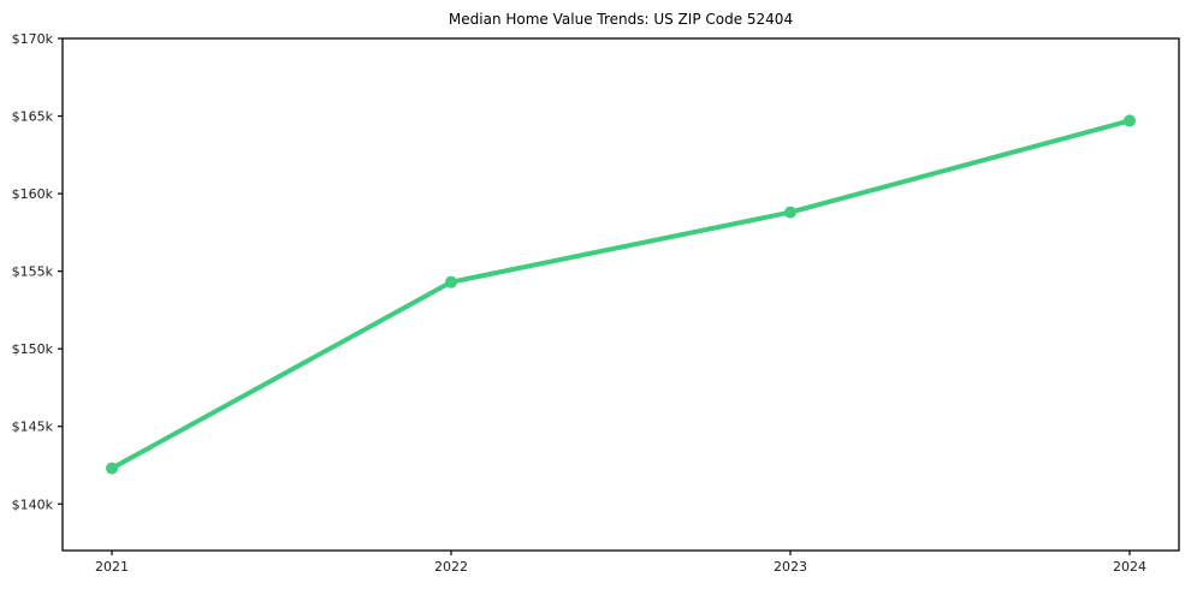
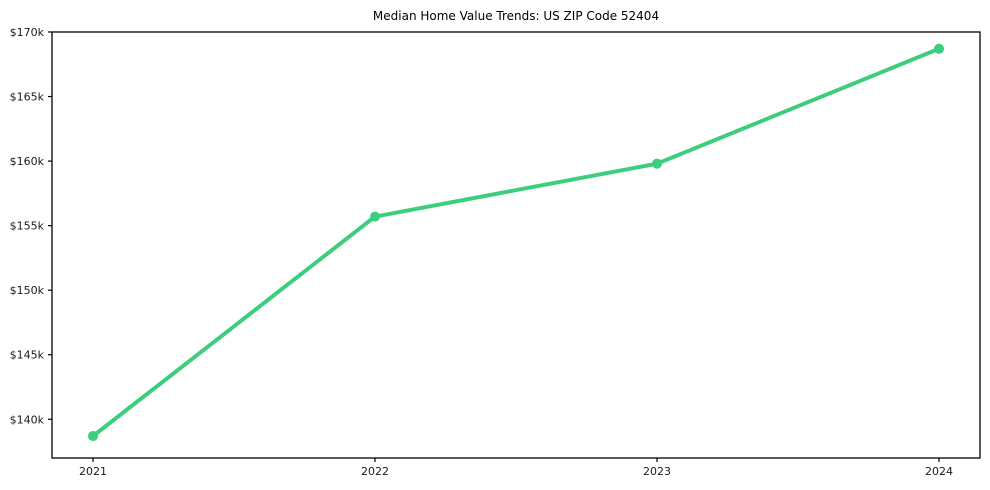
2021: $142.3k -> $138.7k
2022: $154.3k -> $155.7k
2023: $158.8k -> $159.8k
2024: $164.7k -> $168.7k
